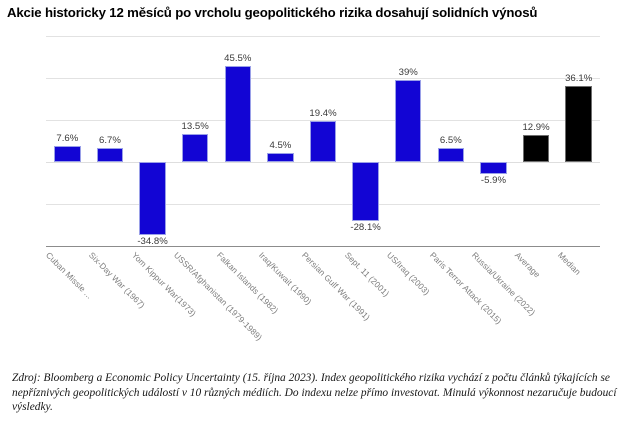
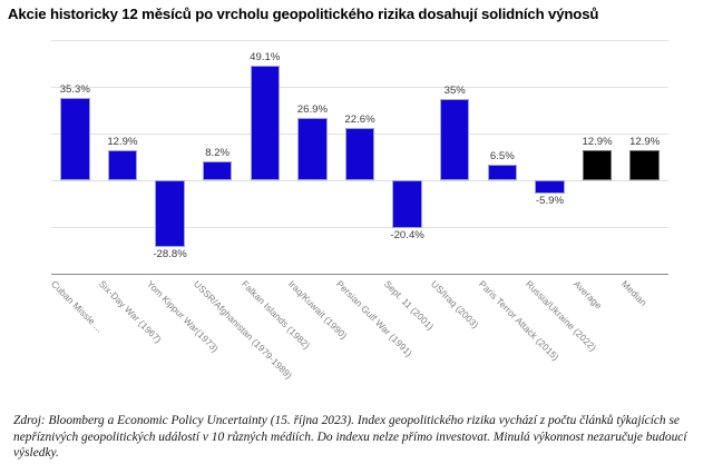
Cuban Missle ...: 7.6% -> 35.3%
Six-Day War (1967): 6.7% -> 12.9%
Yom Kippur War(1973): -34.8% -> -28.8%
USSR/Afghanistan (1979-1989): 13.5% -> 8.2%
Falkan Islands (1982): 45.5% -> 49.1%
Iraq/Kuwait (1990): 4.5% -> 26.9%
Persian Gulf War (1991): 19.4% -> 22.6%
Sept. 11 (2001): -28.1% -> -20.4%
US/Iraq (2003): 39% -> 35%
Median: 36.1% -> 12.9%
